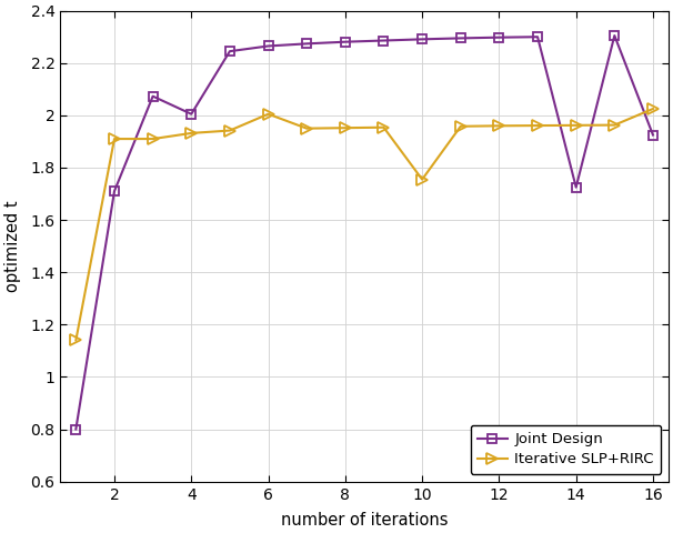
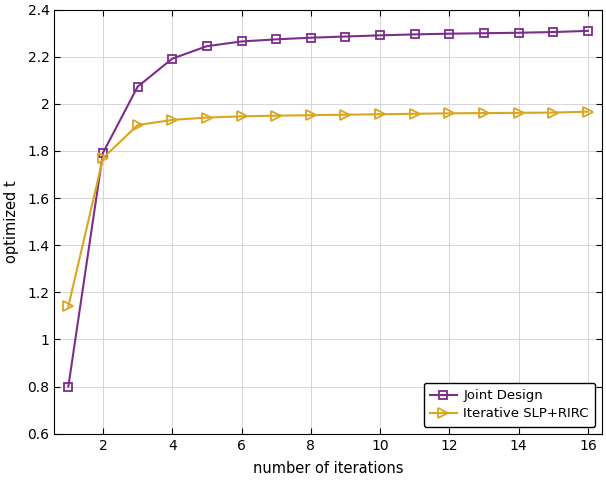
Joint Design/2: 1.710 -> 1.792
Iterative SLP+RIRC/2: 1.910 -> 1.770
Joint Design/4: 2.005 -> 2.192
Iterative SLP+RIRC/6: 2.005 -> 1.947
Iterative SLP+RIRC/10: 1.755 -> 1.956
Joint Design/14: 1.725 -> 2.302
Joint Design/16: 1.925 -> 2.310
Iterative SLP+RIRC/16: 2.025 -> 1.967
